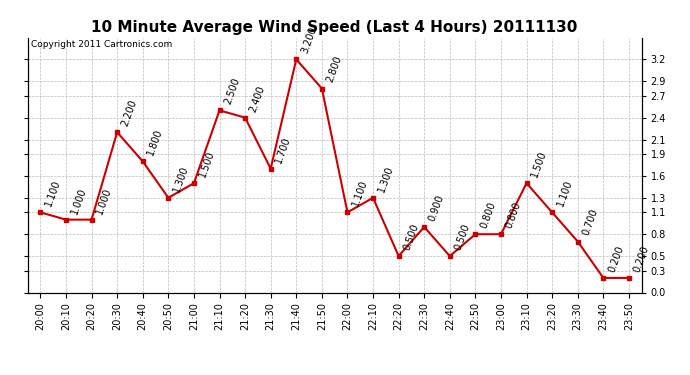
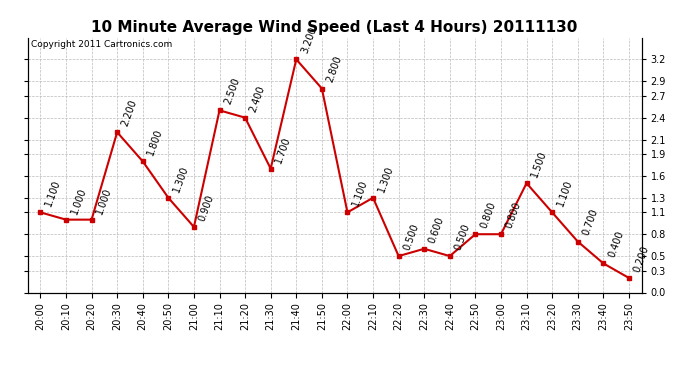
21:00: 1.500 -> 0.900
22:30: 0.900 -> 0.600
23:40: 0.200 -> 0.400
